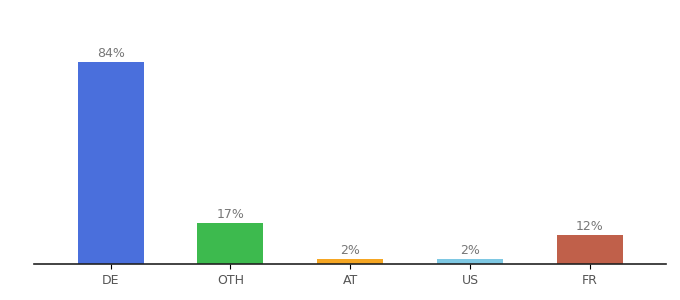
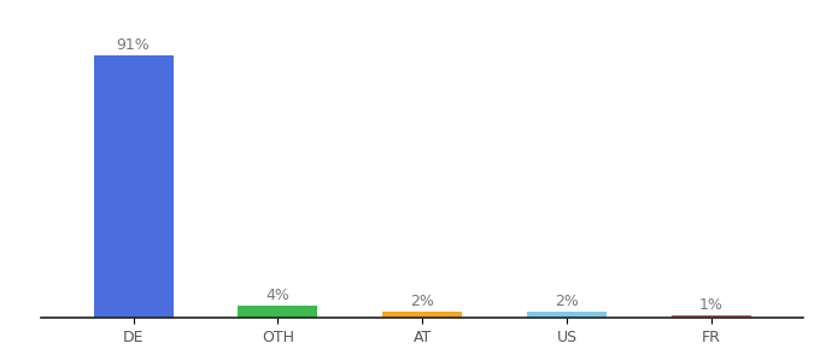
DE: 84% -> 91%
OTH: 17% -> 4%
FR: 12% -> 1%
